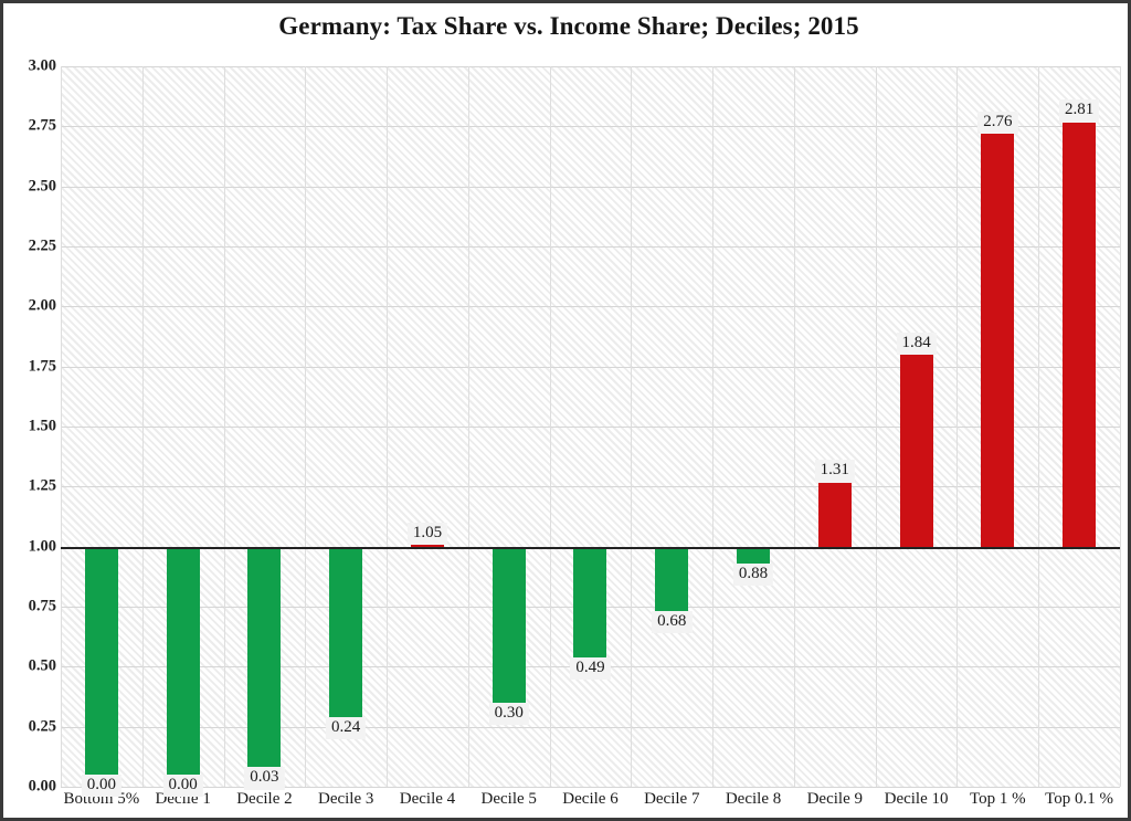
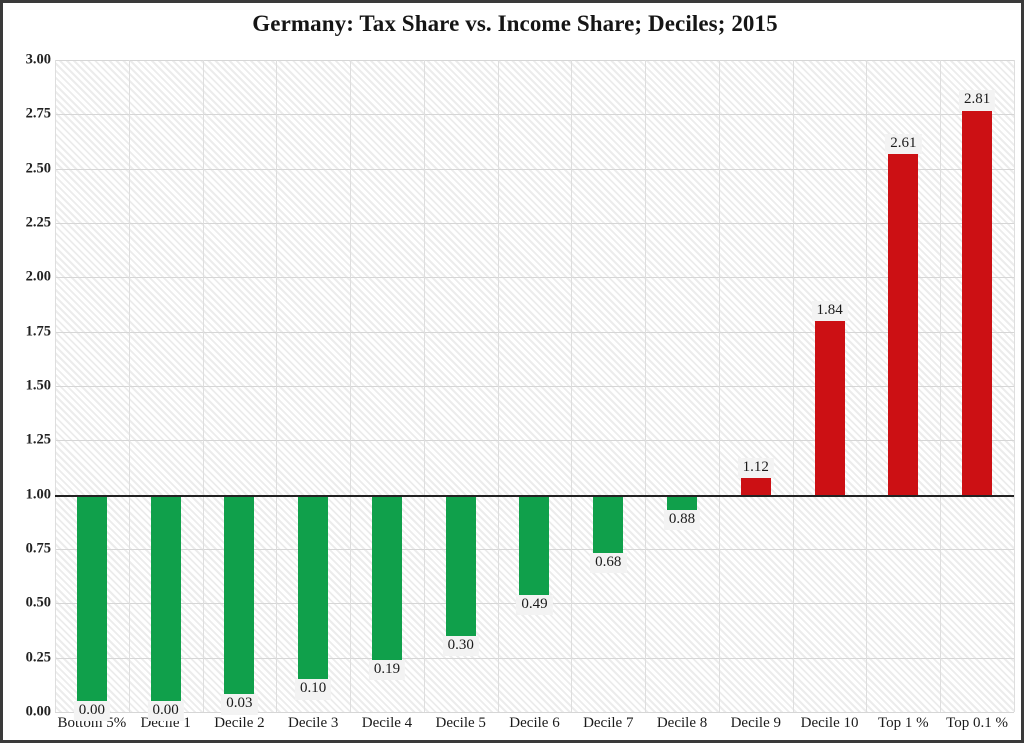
Decile 3: 0.24 -> 0.10
Decile 4: 1.05 -> 0.19
Decile 9: 1.31 -> 1.12
Top 1 %: 2.76 -> 2.61
